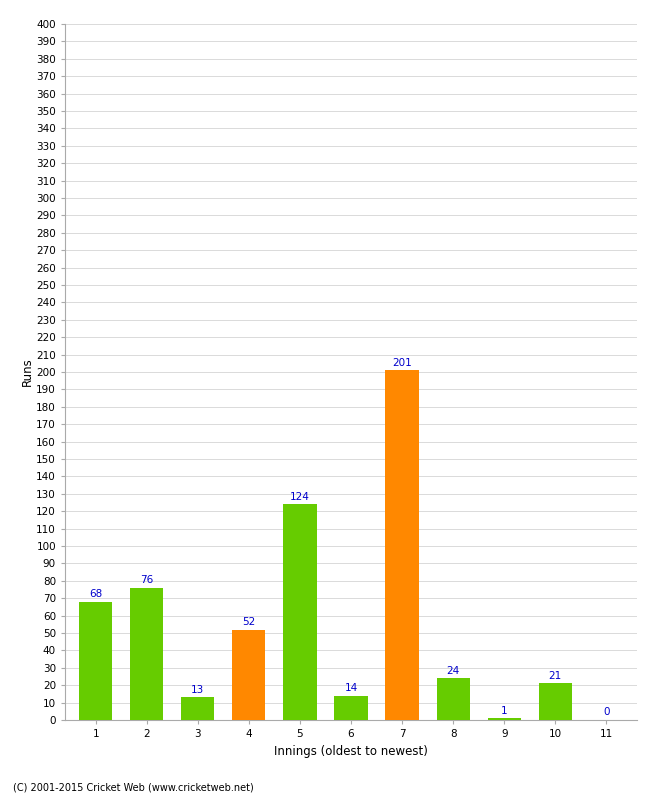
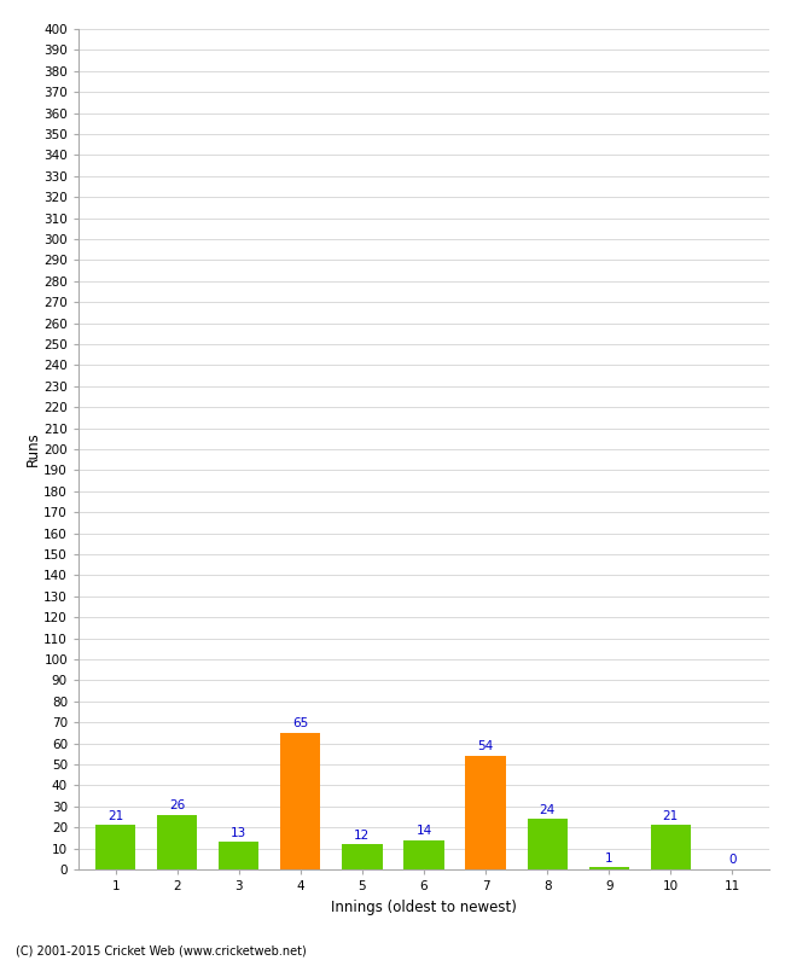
1: 68 -> 21
2: 76 -> 26
4: 52 -> 65
5: 124 -> 12
7: 201 -> 54
